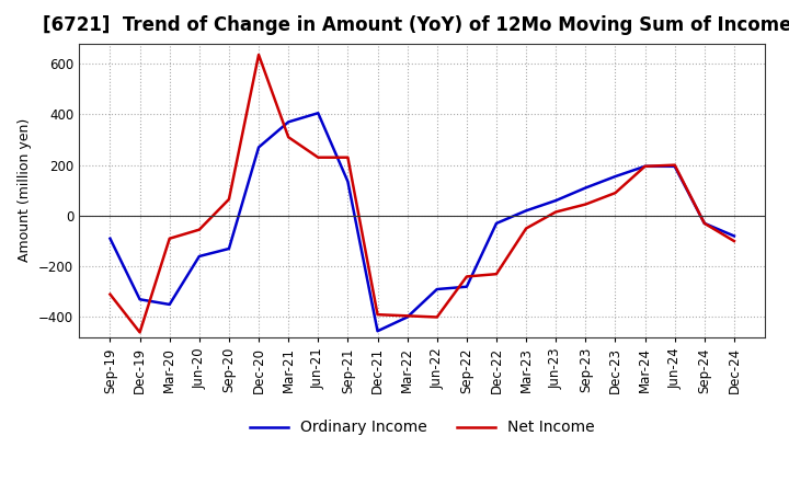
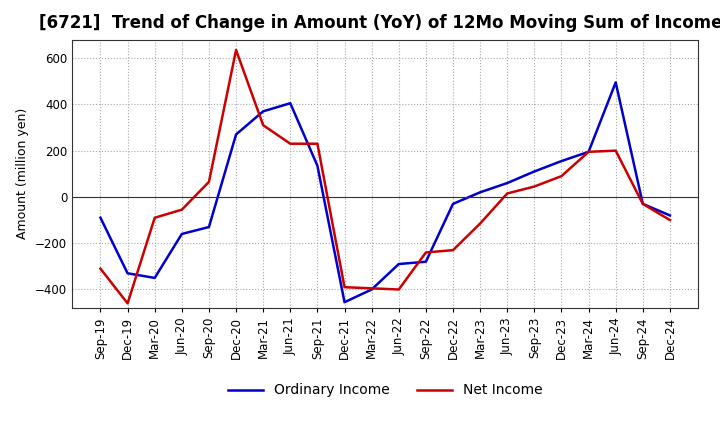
Net Income/Mar-23: -50 -> -115
Ordinary Income/Jun-24: 195 -> 495
